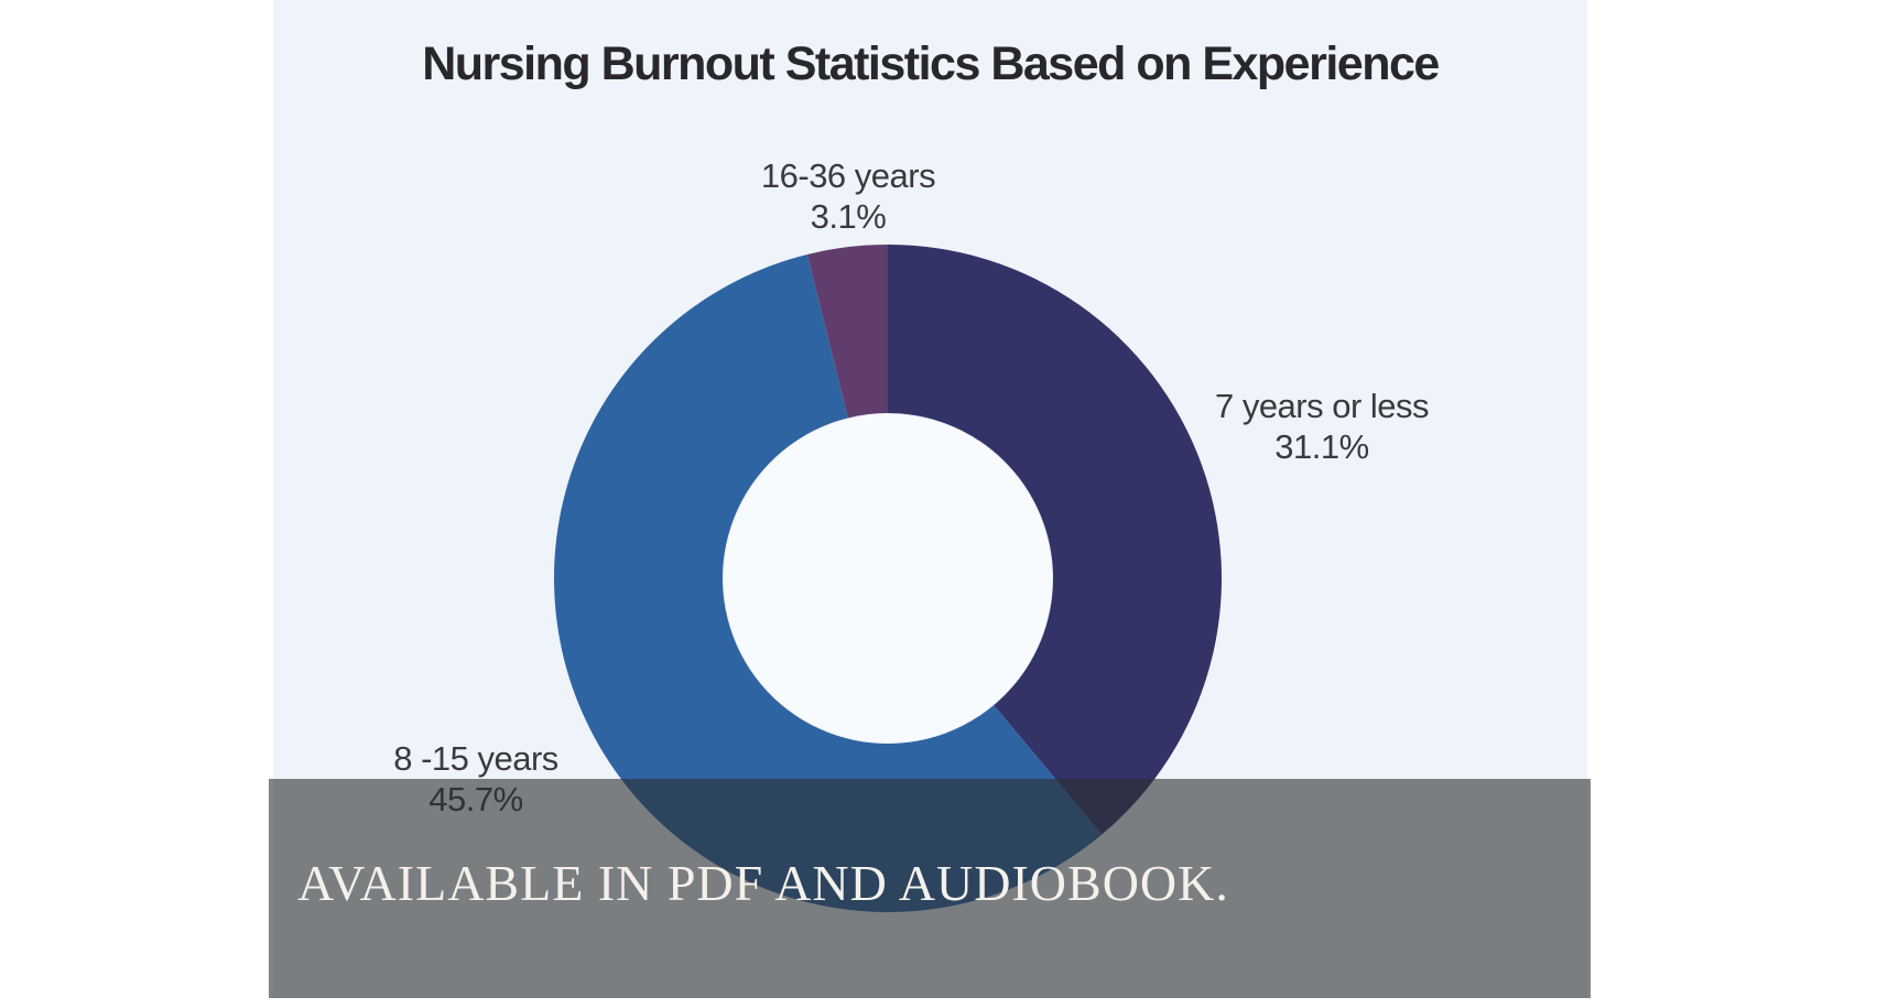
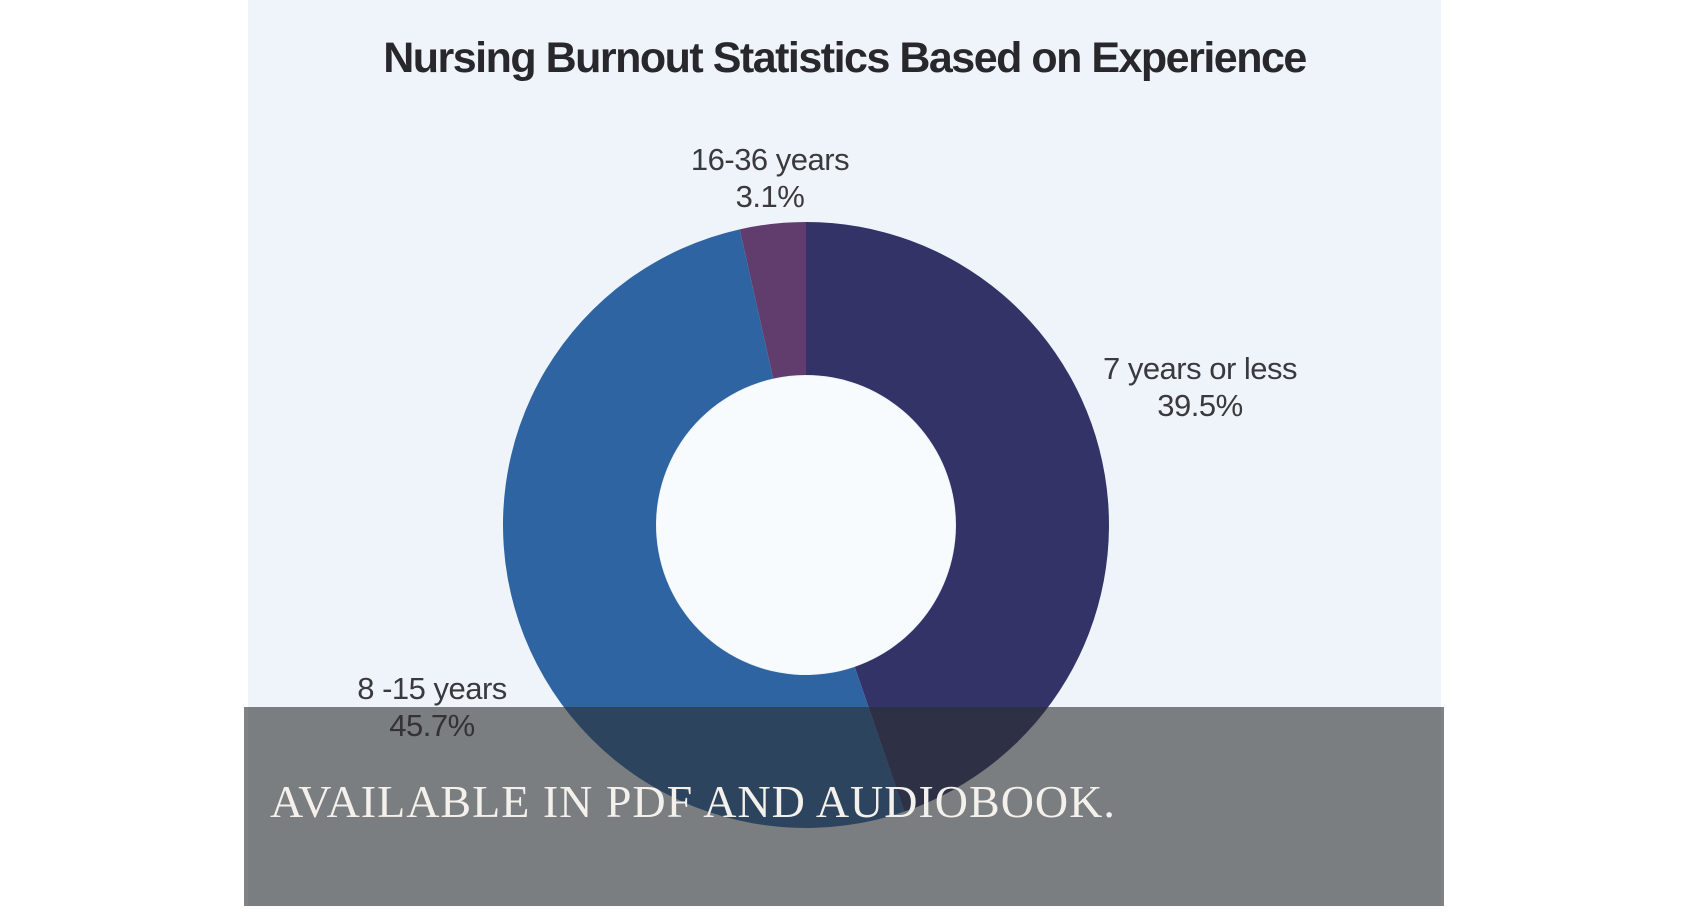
7 years or less: 31.1% -> 39.5%
